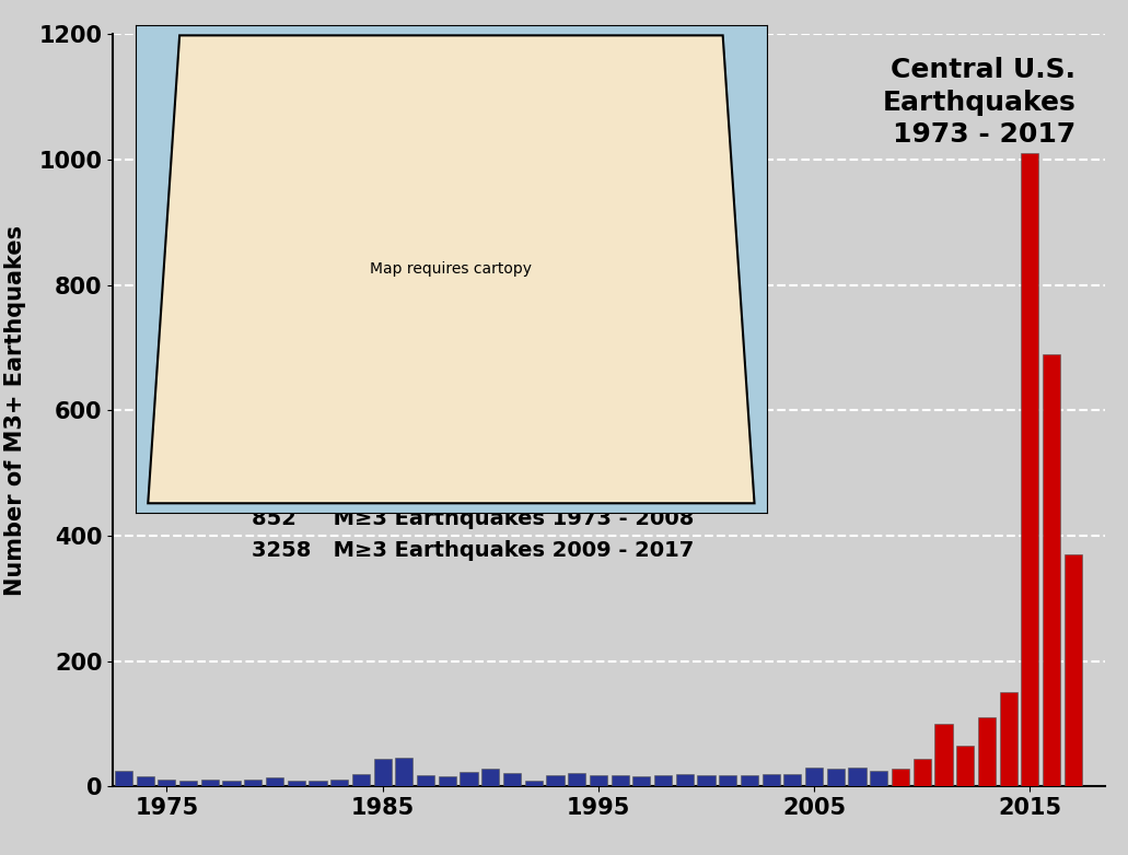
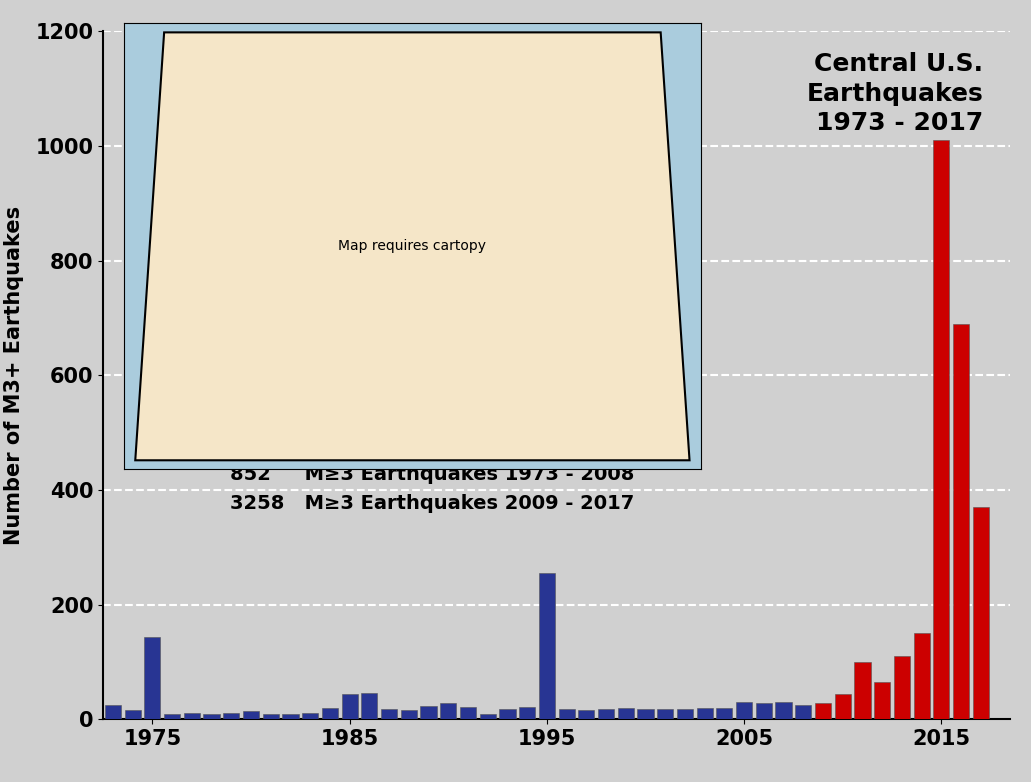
1975: 12 -> 144
1995: 18 -> 256
